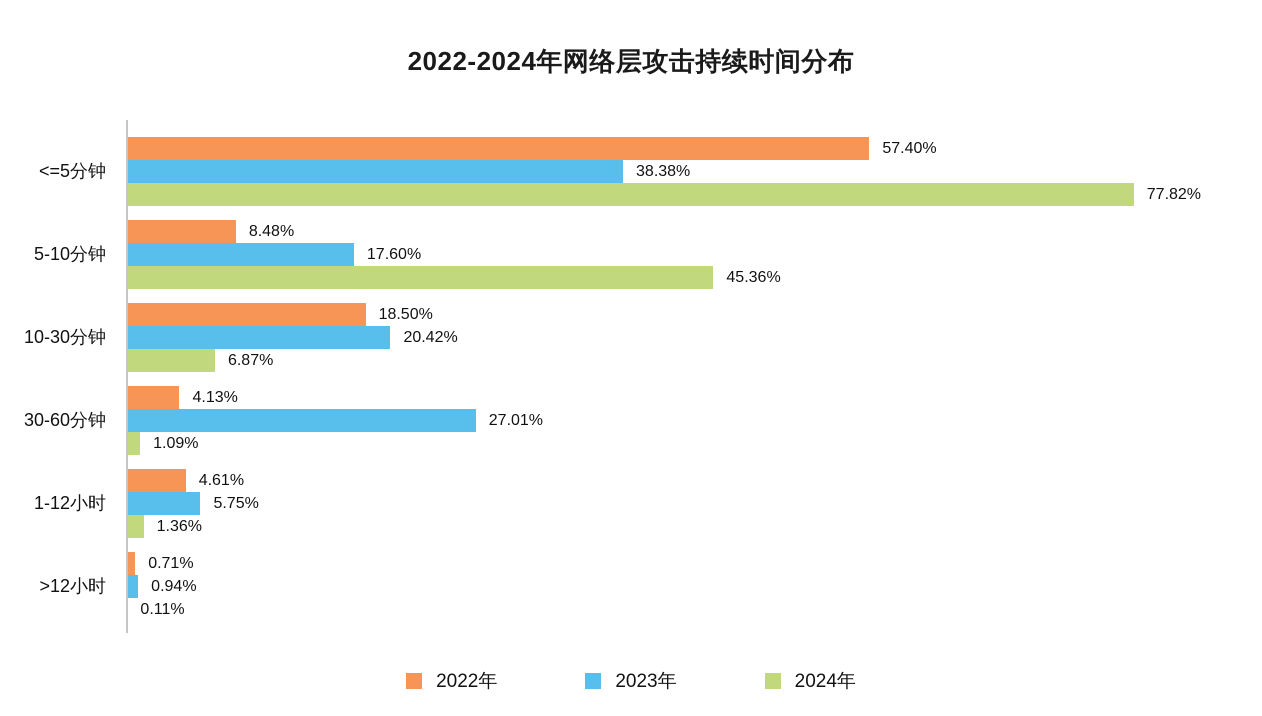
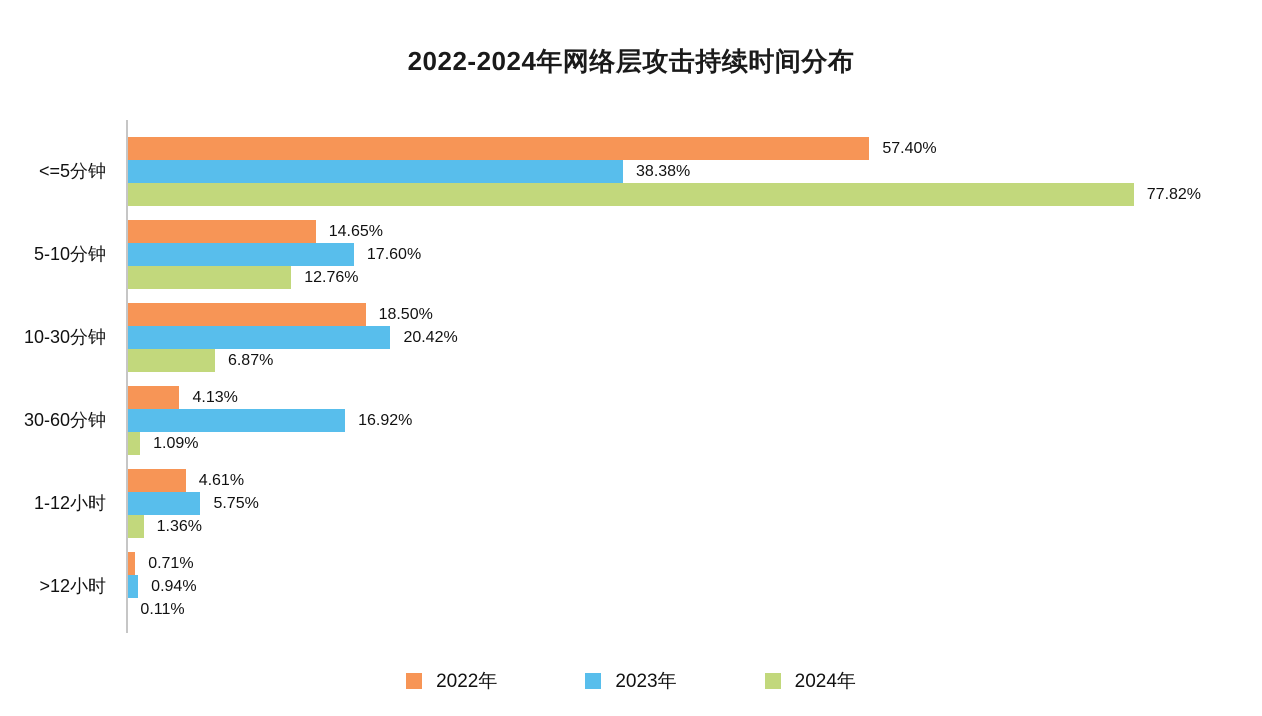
2022年/5-10分钟: 8.48% -> 14.65%
2024年/5-10分钟: 45.36% -> 12.76%
2023年/30-60分钟: 27.01% -> 16.92%
